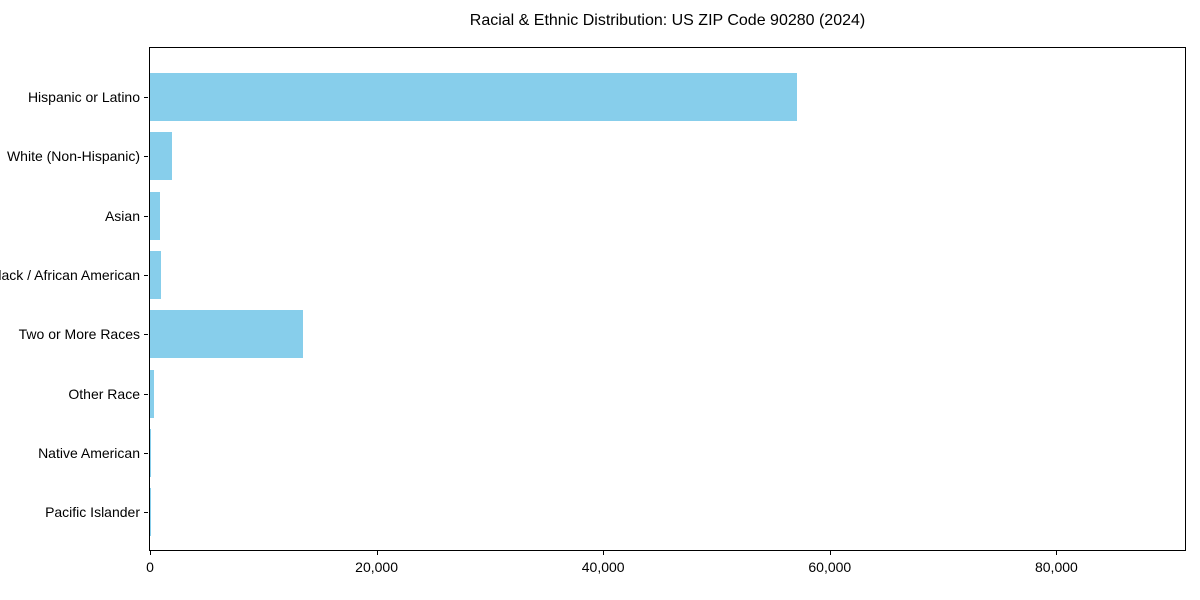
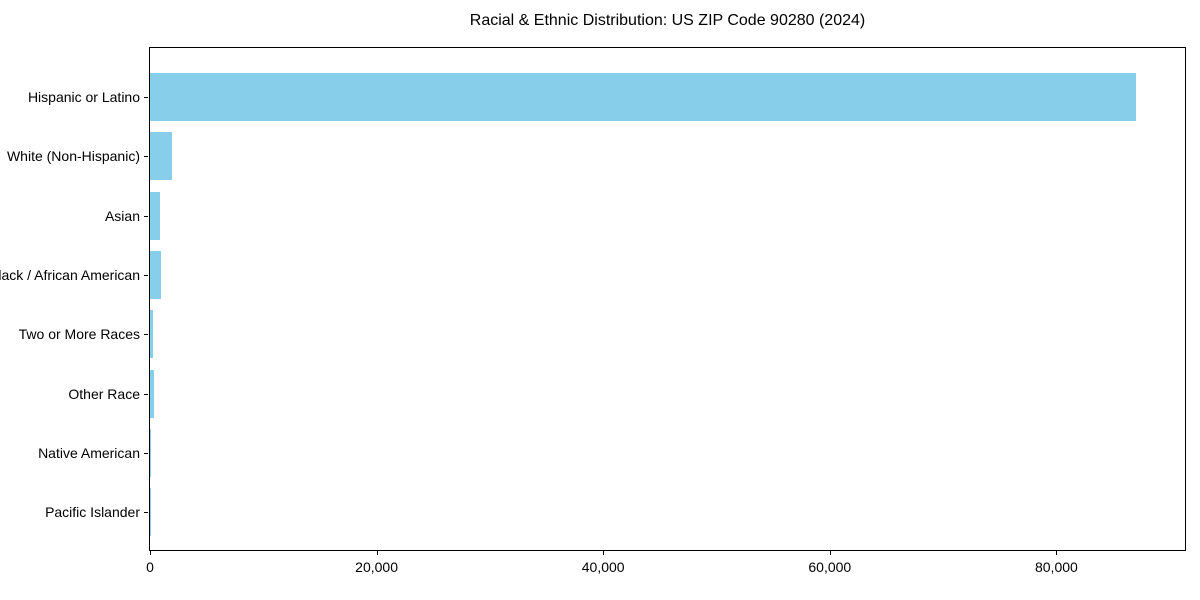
Hispanic or Latino: 57100 -> 87000
Two or More Races: 13500 -> 300
